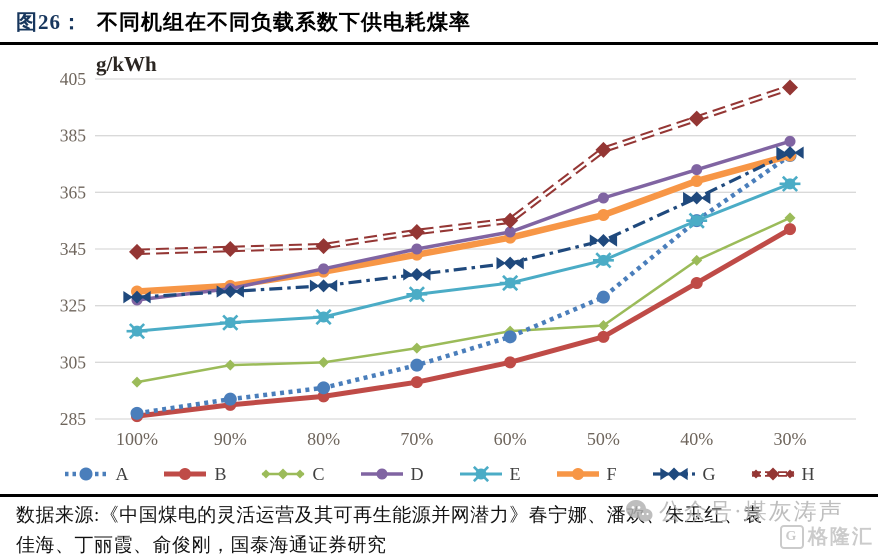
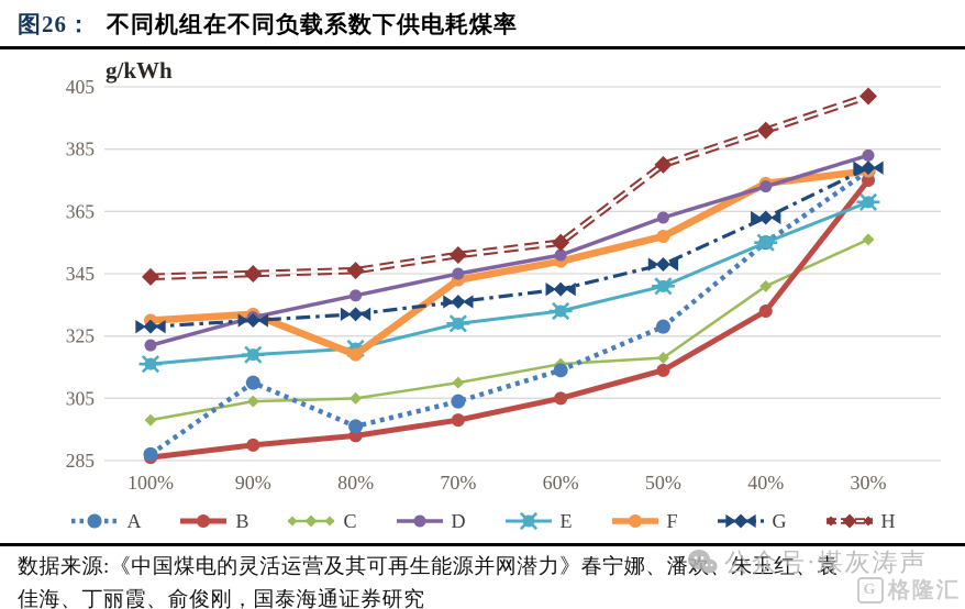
D/100%: 327 -> 322
A/90%: 292 -> 310
F/80%: 337 -> 319
F/40%: 369 -> 374
B/30%: 352 -> 375
